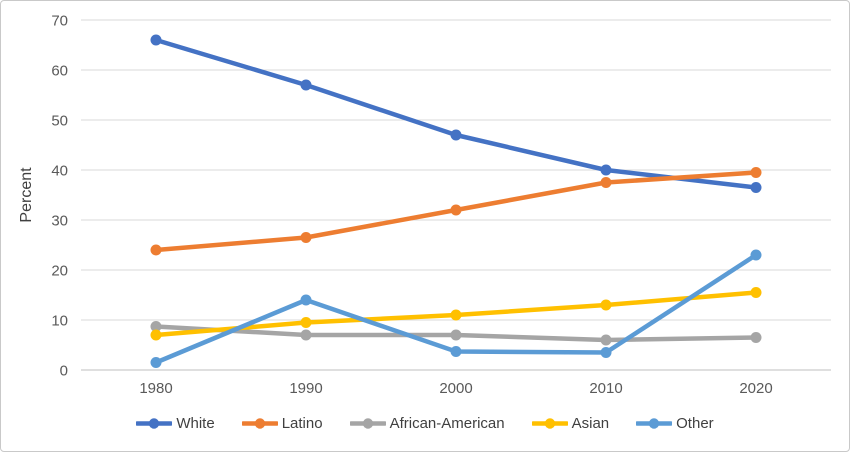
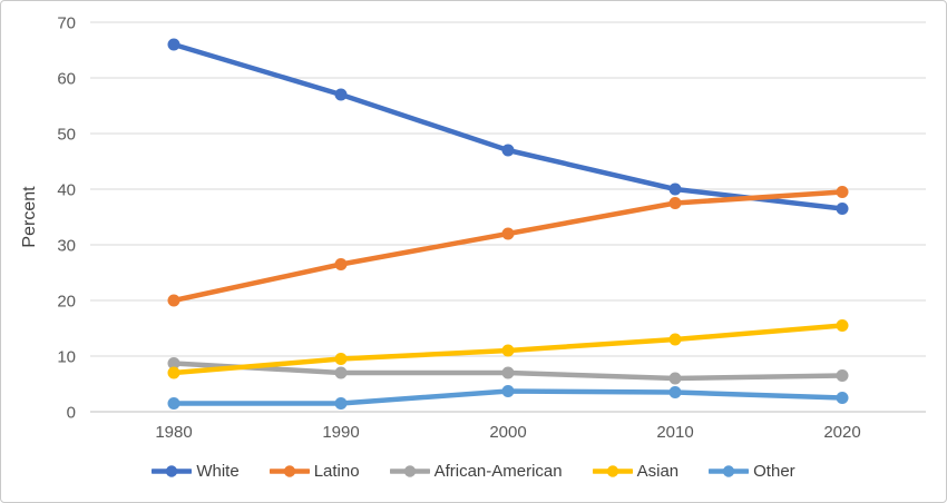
Latino/1980: 24 -> 20
Other/1990: 14 -> 2
Other/2020: 23 -> 2
